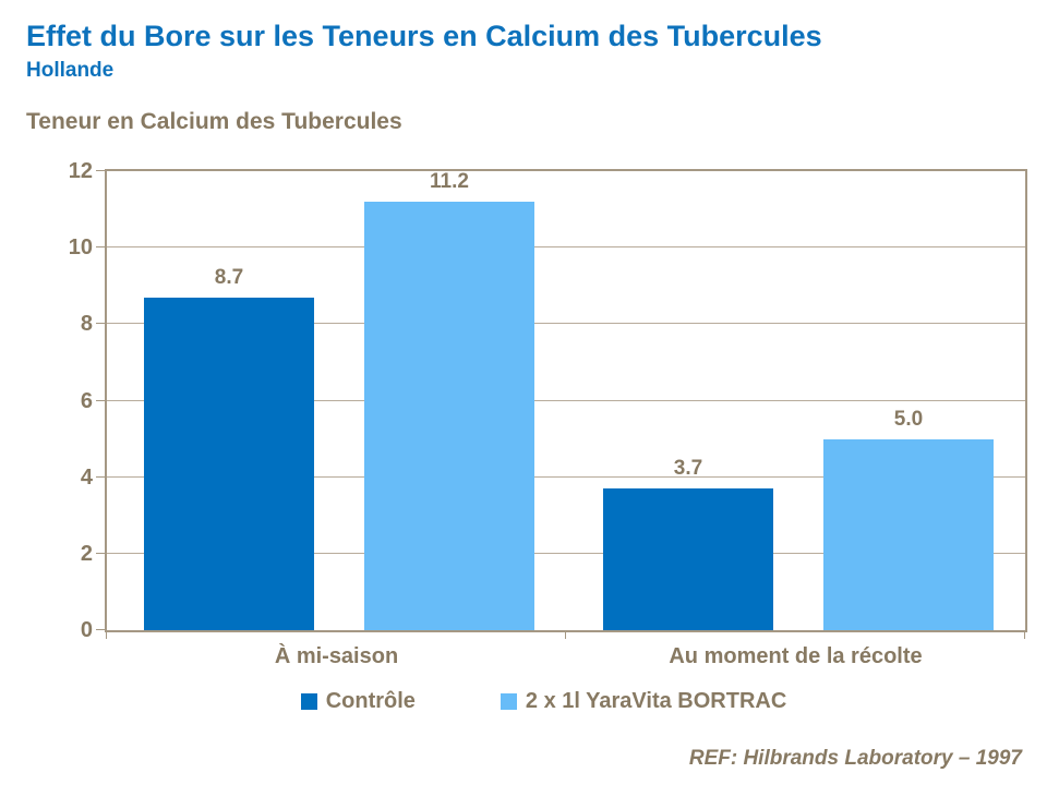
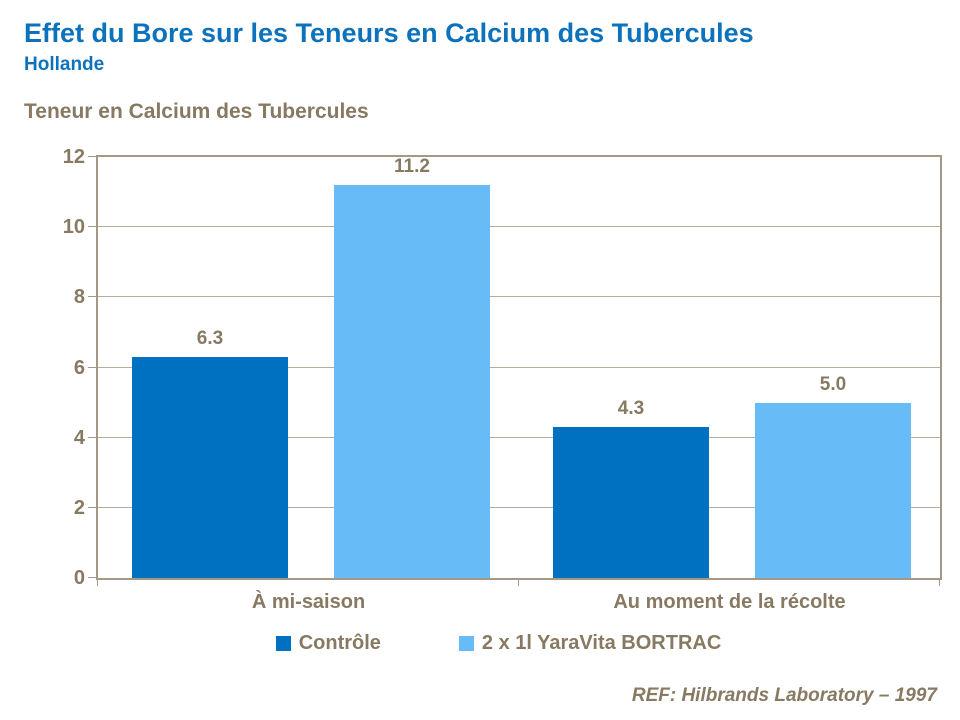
Contrôle/À mi-saison: 8.7 -> 6.3
Contrôle/Au moment de la récolte: 3.7 -> 4.3
